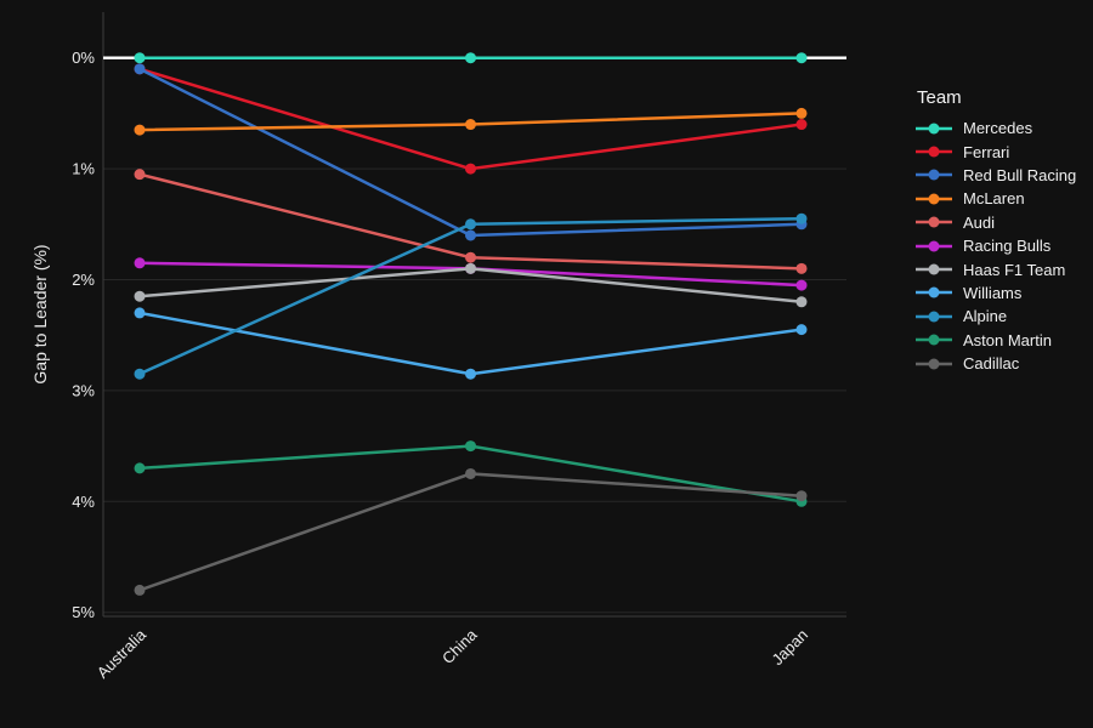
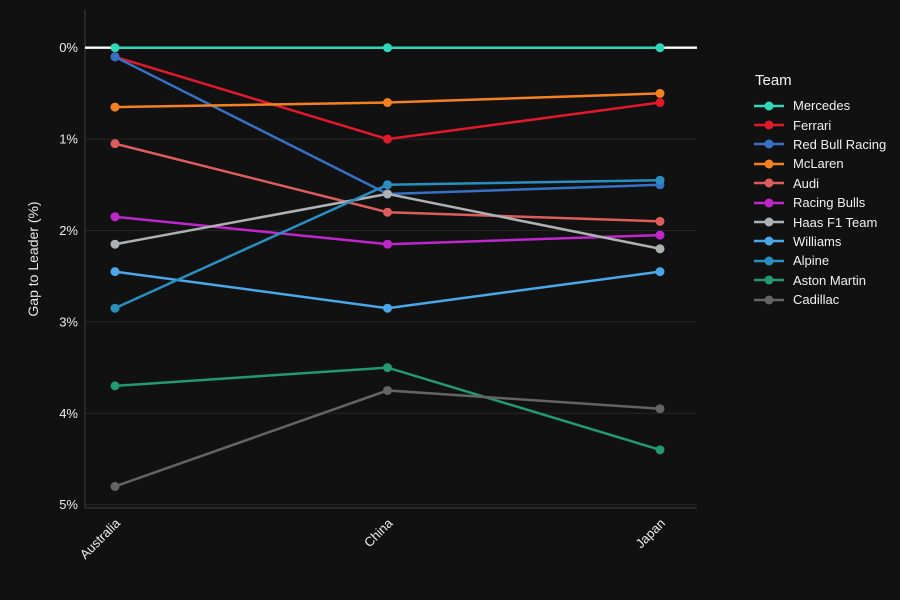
Williams/Australia: 2.3% -> 2.5%
Racing Bulls/China: 1.9% -> 2.1%
Haas F1 Team/China: 1.9% -> 1.6%
Aston Martin/Japan: 4.0% -> 4.4%
